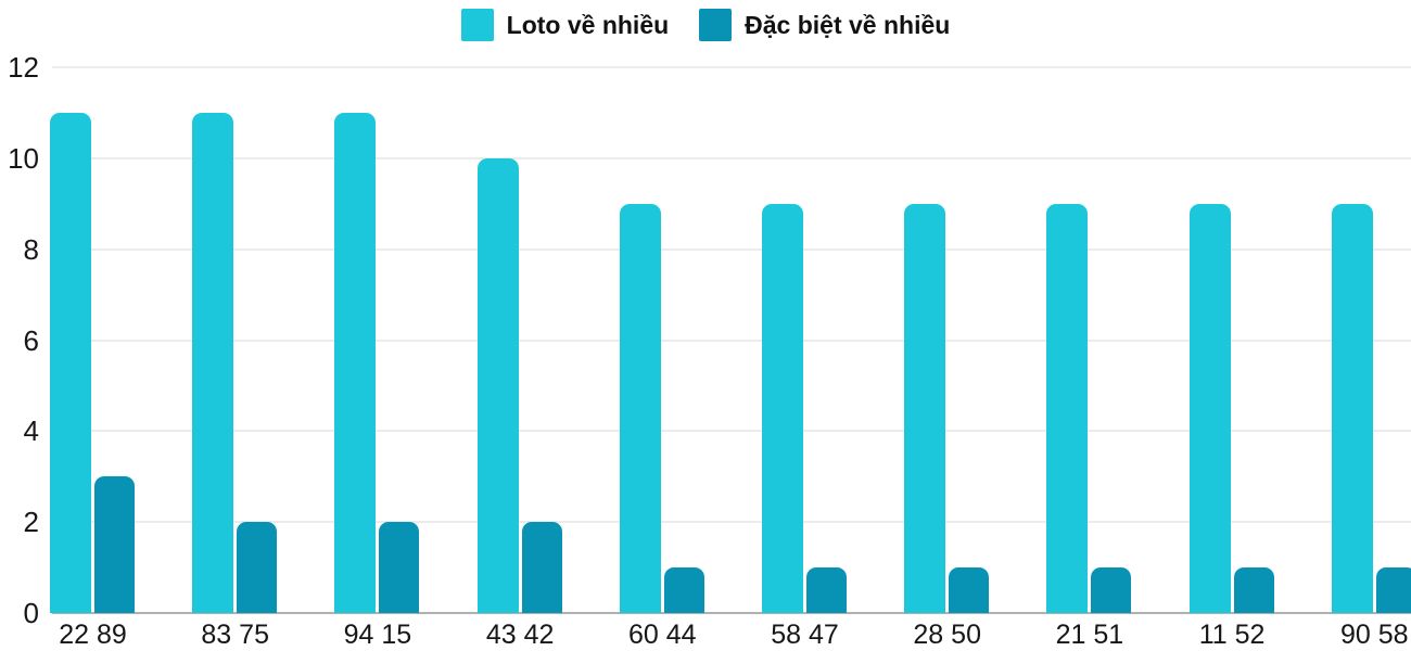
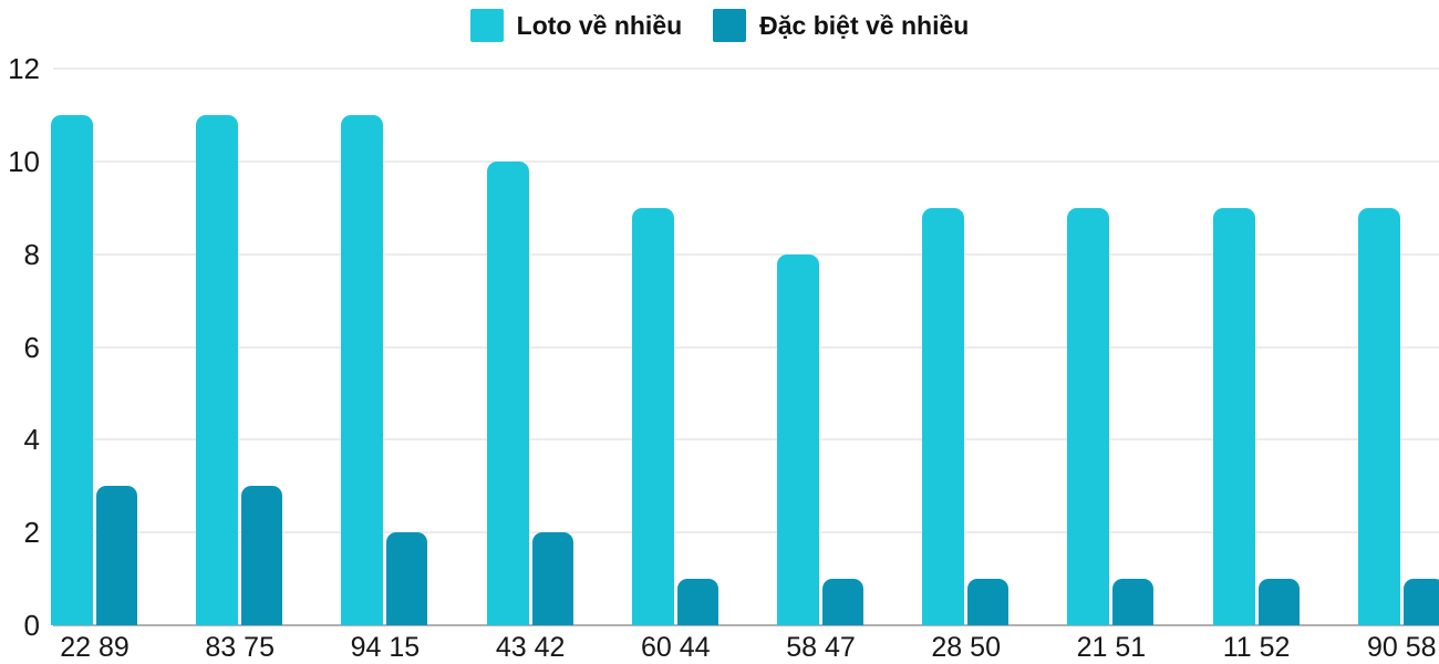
Đặc biệt về nhiều/83 75: 2 -> 3
Loto về nhiều/58 47: 9 -> 8
